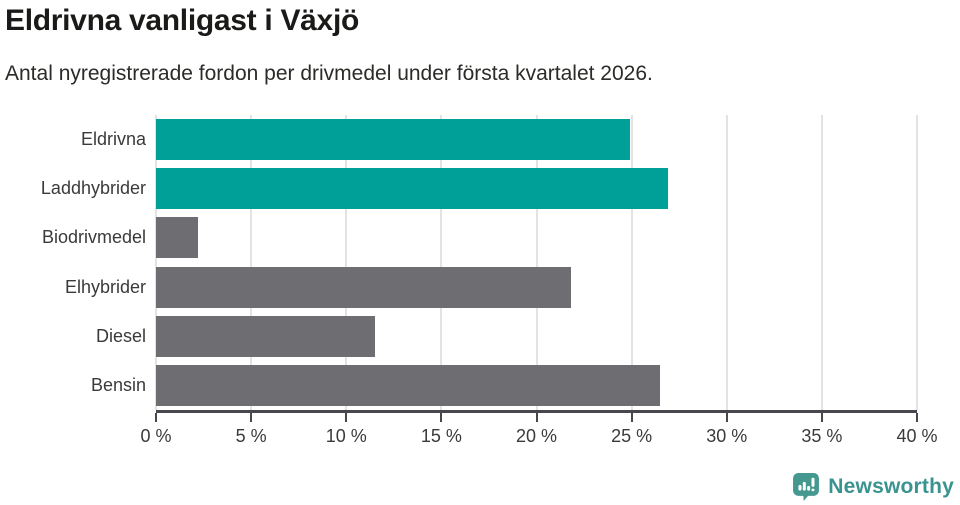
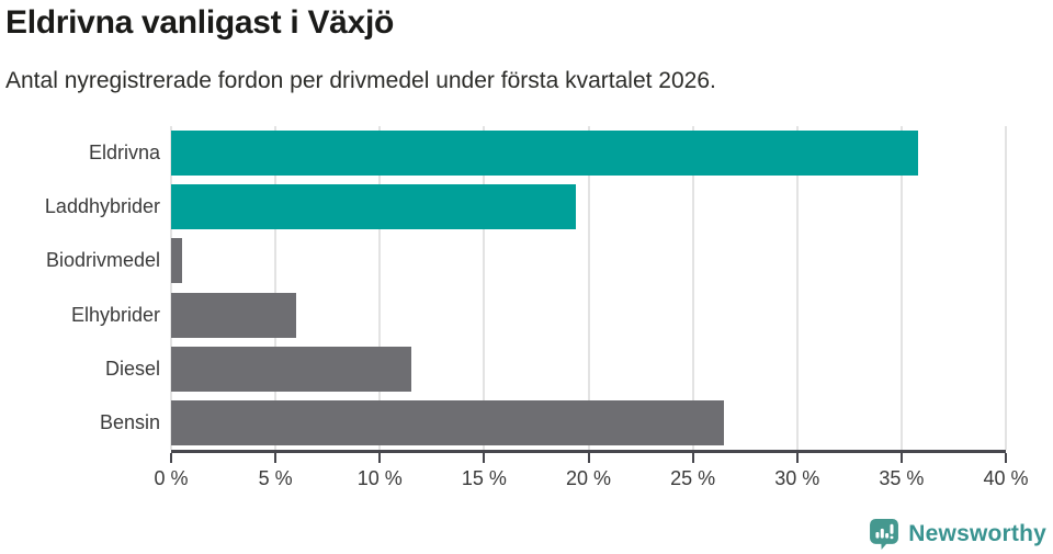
Eldrivna: 24.9% -> 35.8%
Laddhybrider: 26.9% -> 19.4%
Biodrivmedel: 2.2% -> 0.5%
Elhybrider: 21.8% -> 6.0%
